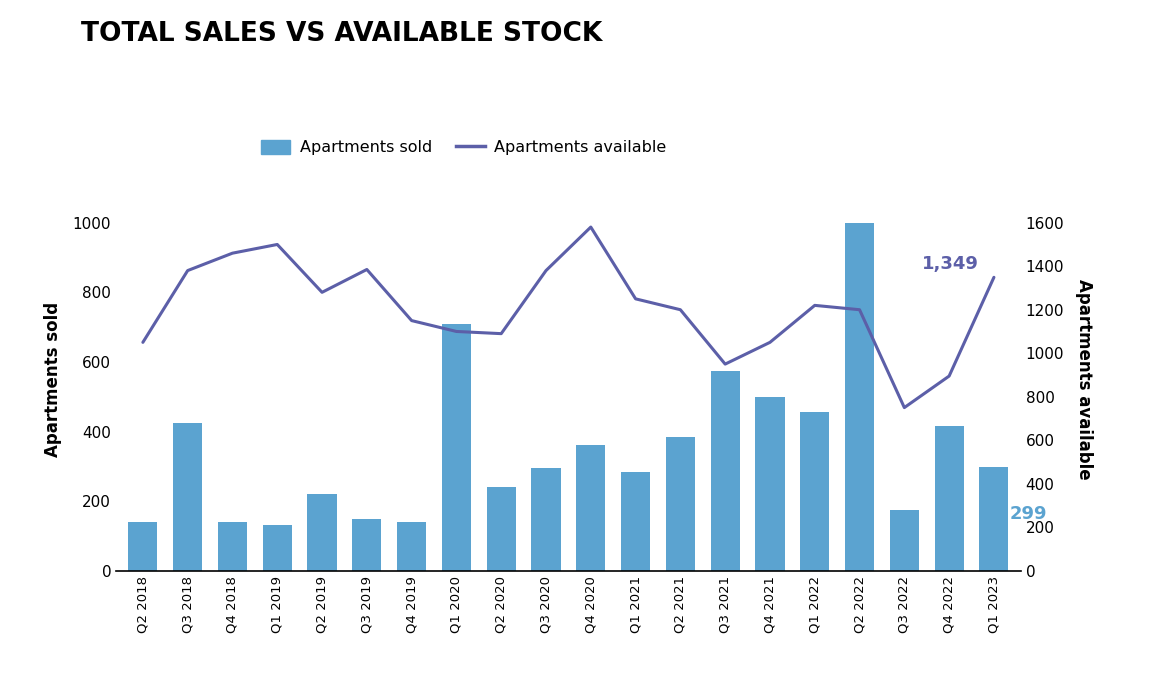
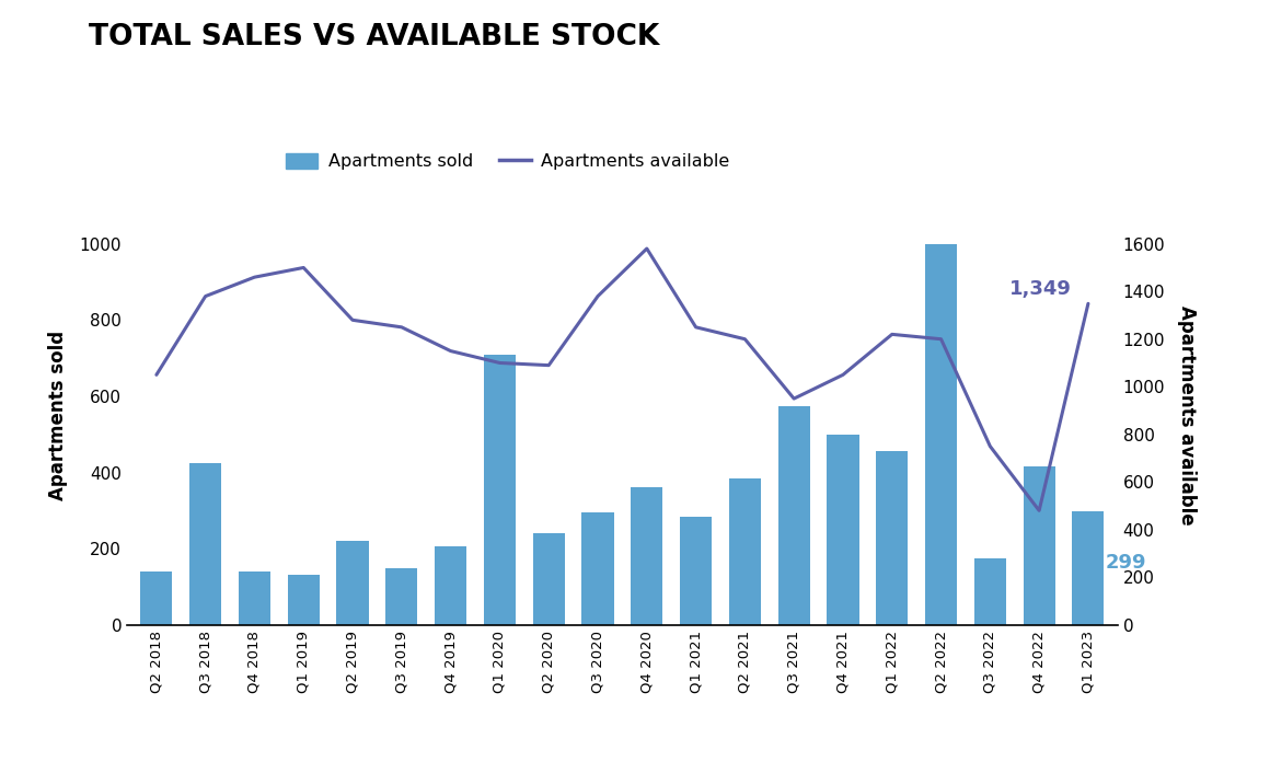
Apartments available/Q3 2019: 1385 -> 1250
Apartments sold/Q4 2019: 140 -> 205
Apartments available/Q4 2022: 895 -> 480
